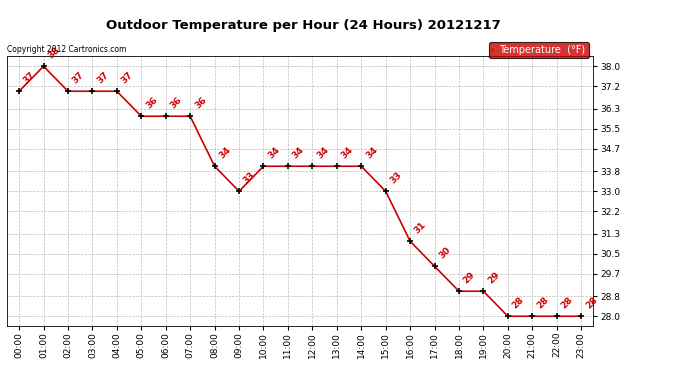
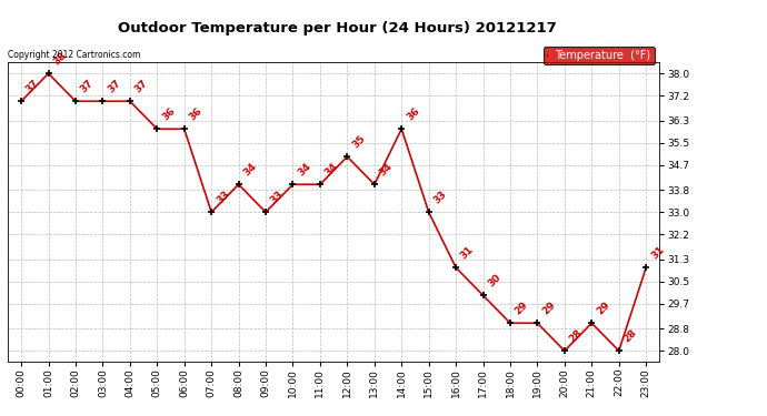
07:00: 36 -> 33
12:00: 34 -> 35
14:00: 34 -> 36
21:00: 28 -> 29
23:00: 28 -> 31
